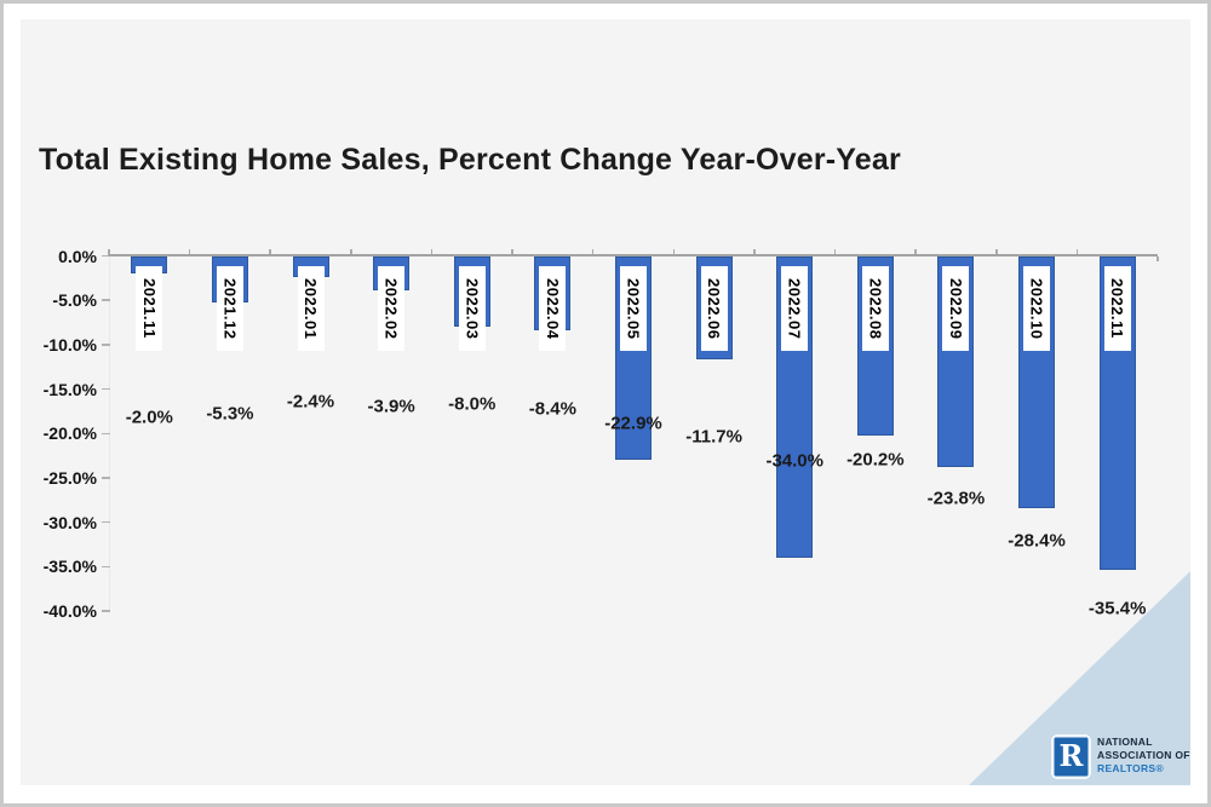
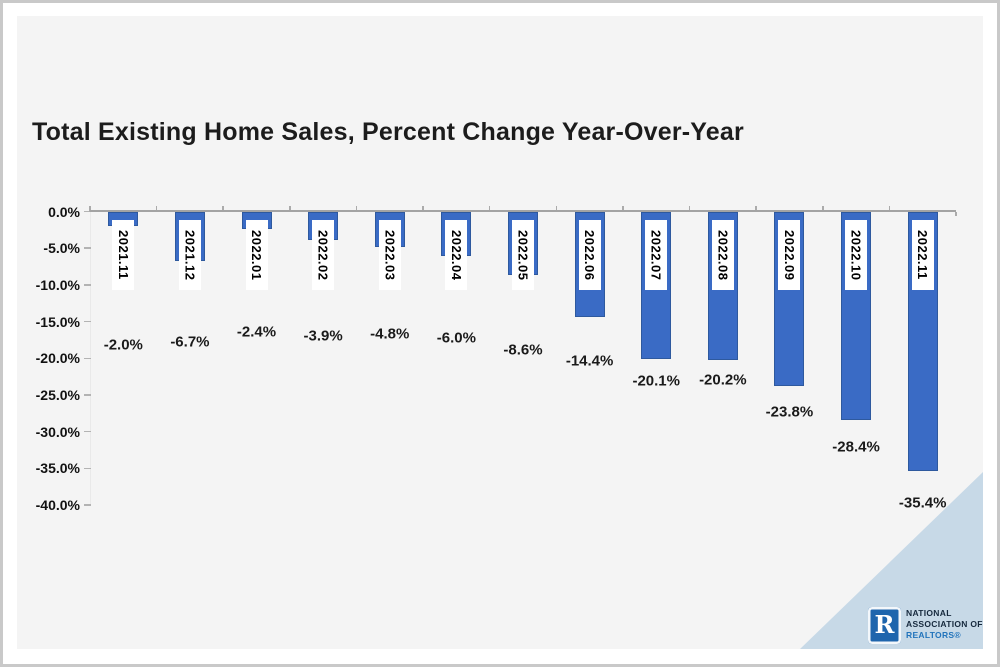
2021.12: -5.3% -> -6.7%
2022.03: -8.0% -> -4.8%
2022.04: -8.4% -> -6.0%
2022.05: -22.9% -> -8.6%
2022.06: -11.7% -> -14.4%
2022.07: -34.0% -> -20.1%
